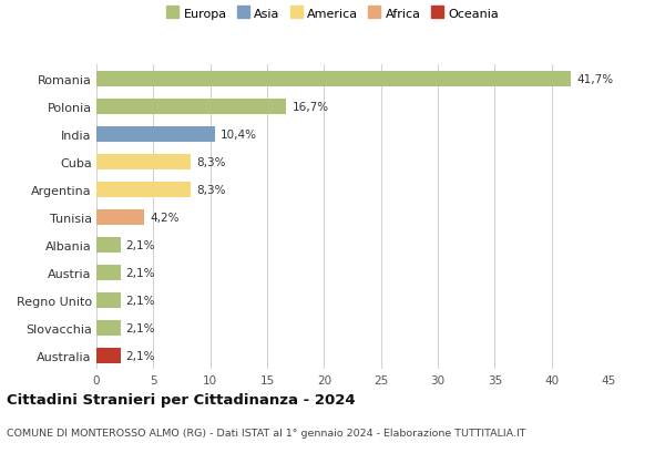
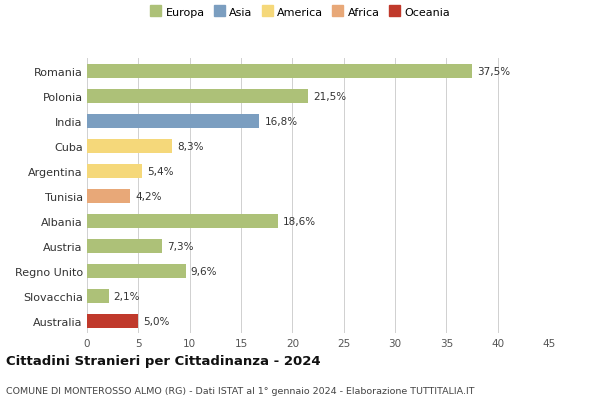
Romania: 41,7% -> 37,5%
Polonia: 16,7% -> 21,5%
India: 10,4% -> 16,8%
Argentina: 8,3% -> 5,4%
Albania: 2,1% -> 18,6%
Austria: 2,1% -> 7,3%
Regno Unito: 2,1% -> 9,6%
Australia: 2,1% -> 5,0%
